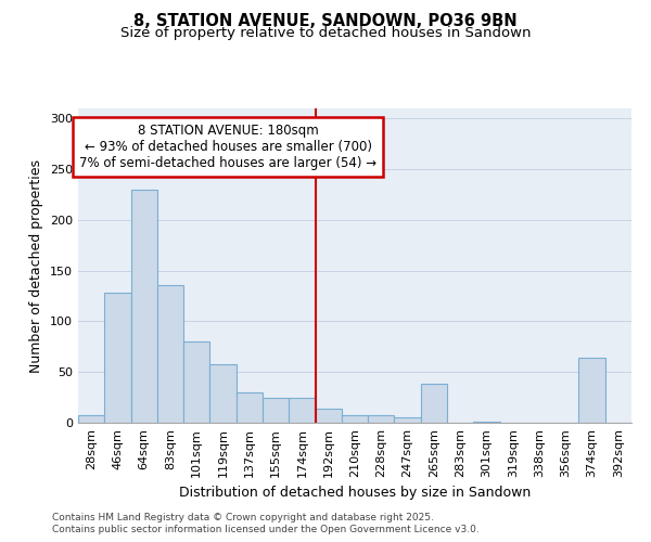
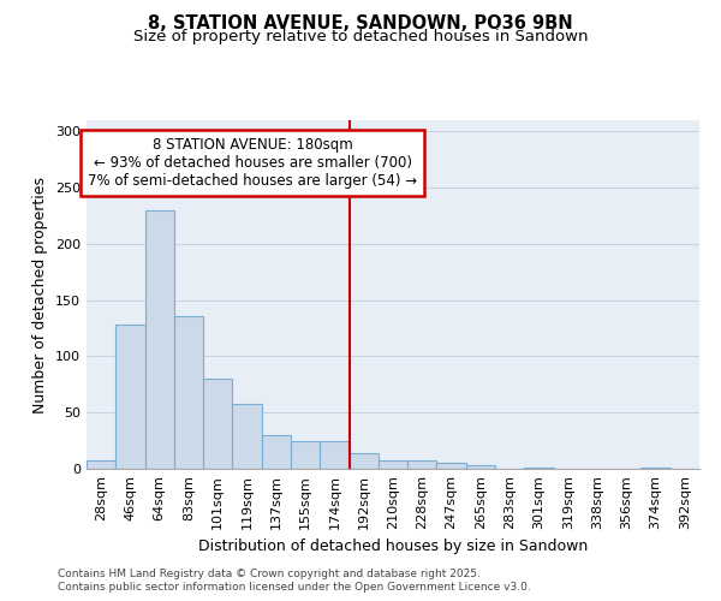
265sqm: 38 -> 3
374sqm: 64 -> 1
